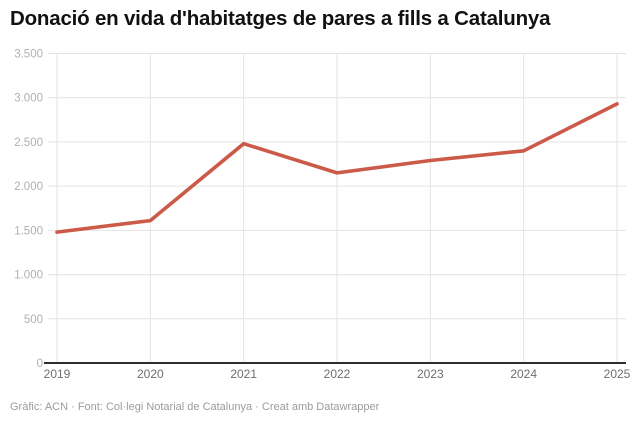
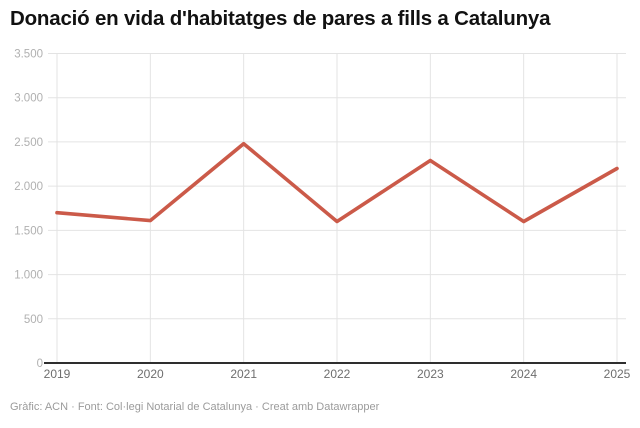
2019: 1500 -> 1700
2022: 2200 -> 1600
2024: 2400 -> 1600
2025: 2900 -> 2200
